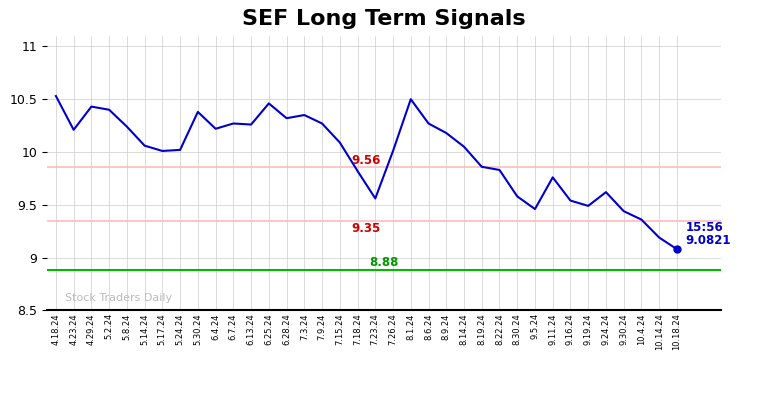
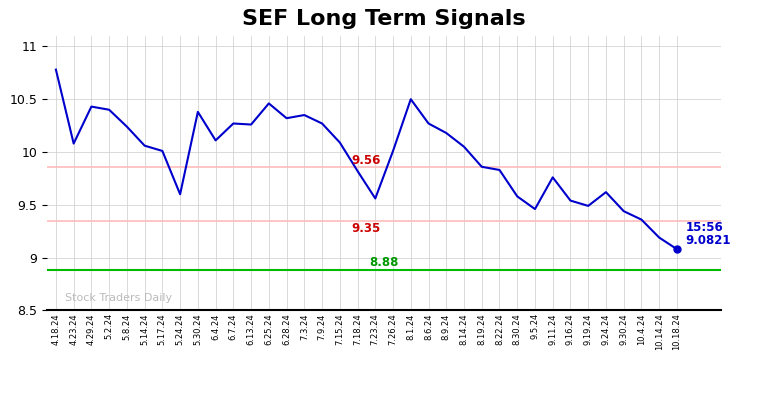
4.18.24: 10.53 -> 10.78
4.23.24: 10.21 -> 10.08
5.24.24: 10.02 -> 9.60
6.4.24: 10.22 -> 10.11
